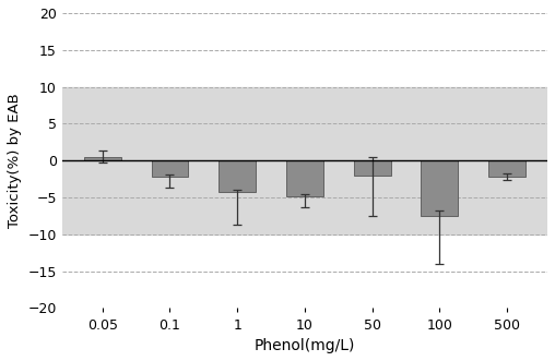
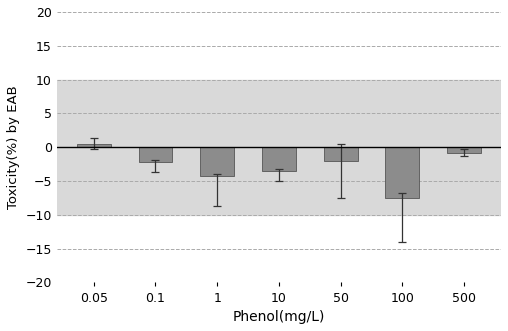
10: -4.8 -> -3.5
500: -2.2 -> -0.8
